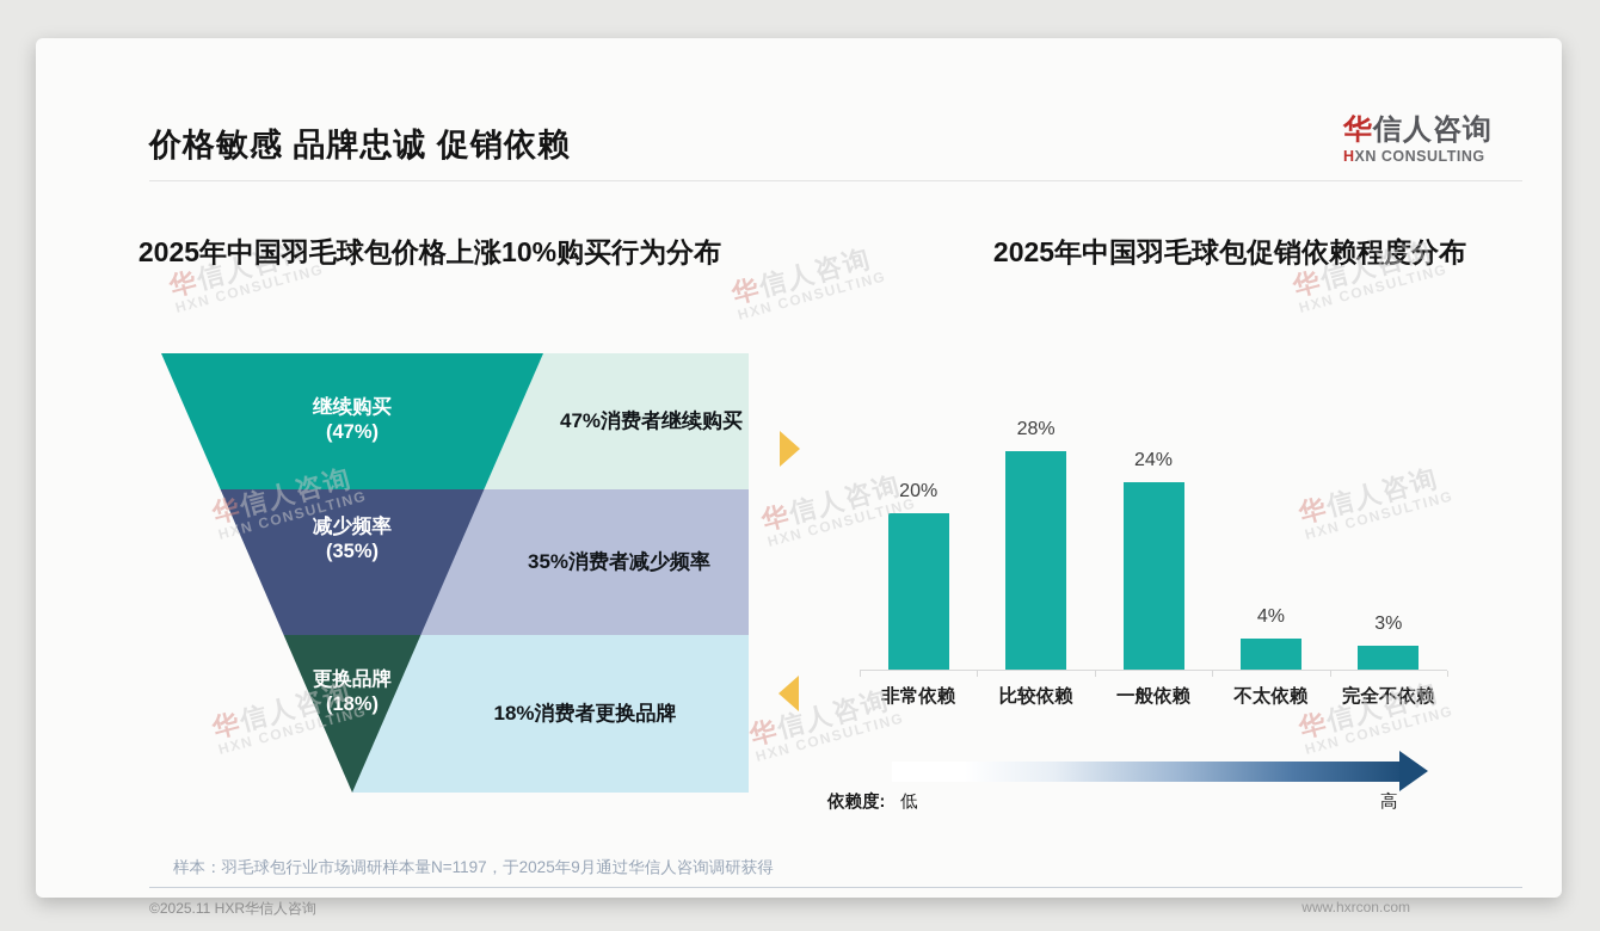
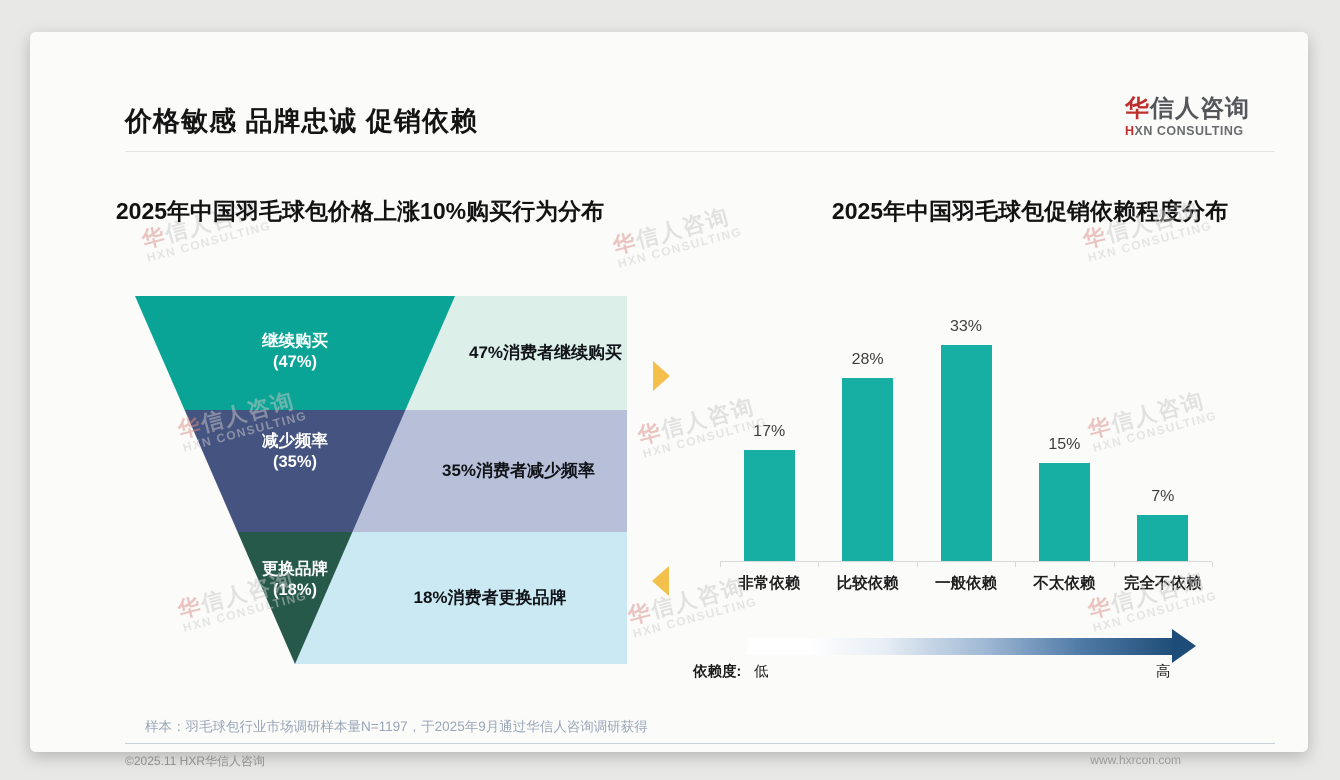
2025年中国羽毛球包促销依赖程度分布/非常依赖: 20% -> 17%
2025年中国羽毛球包促销依赖程度分布/一般依赖: 24% -> 33%
2025年中国羽毛球包促销依赖程度分布/不太依赖: 4% -> 15%
2025年中国羽毛球包促销依赖程度分布/完全不依赖: 3% -> 7%
